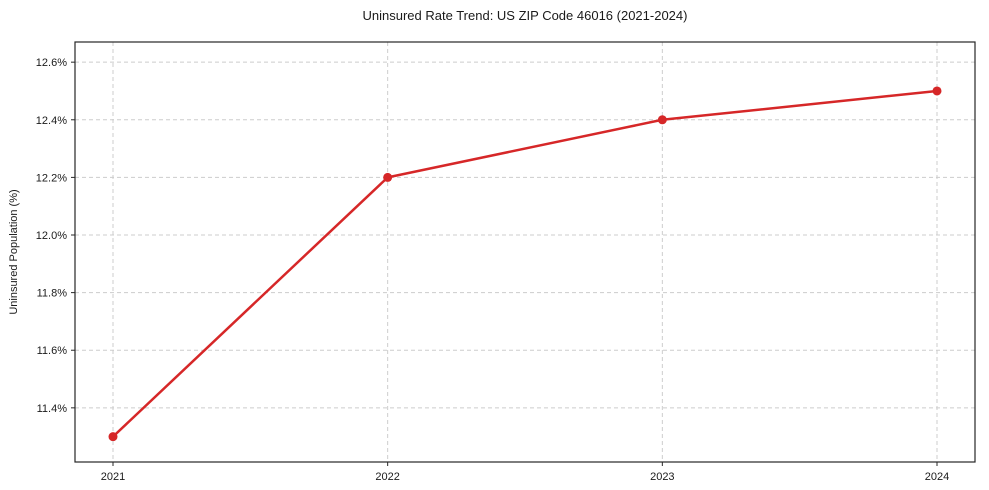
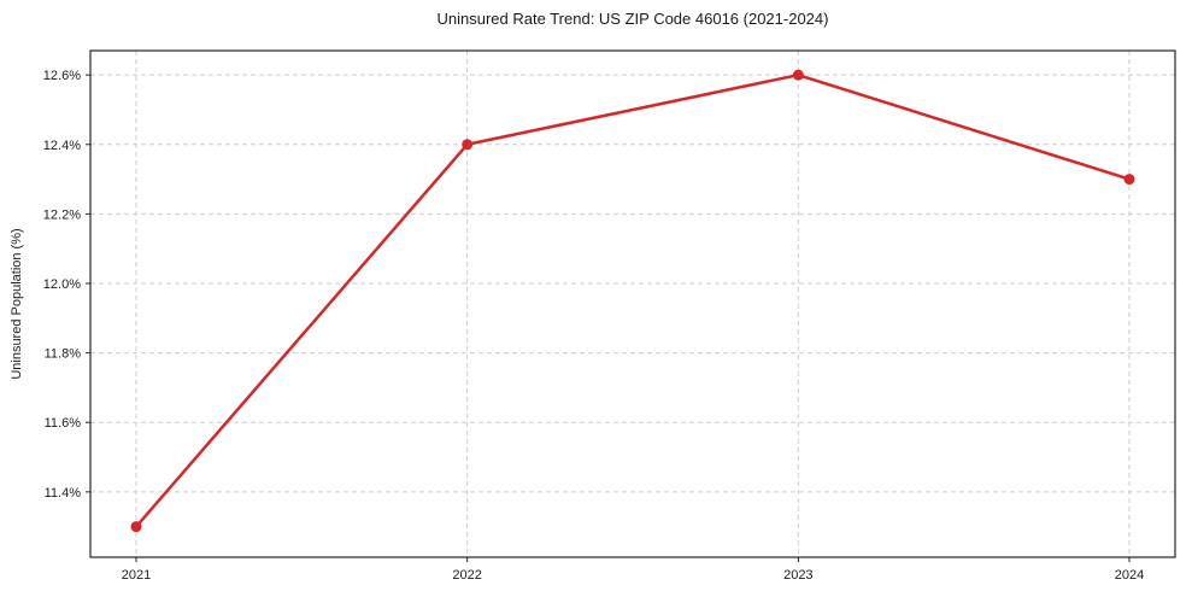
2022: 12.2% -> 12.4%
2023: 12.4% -> 12.6%
2024: 12.5% -> 12.3%
